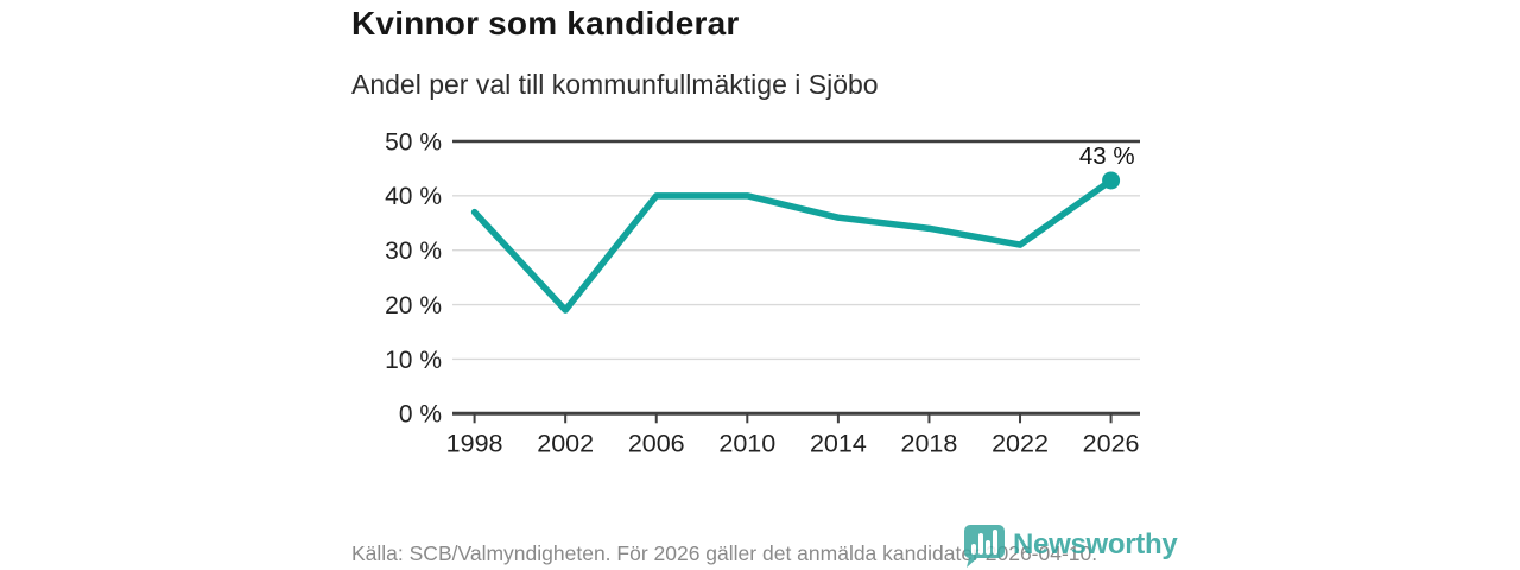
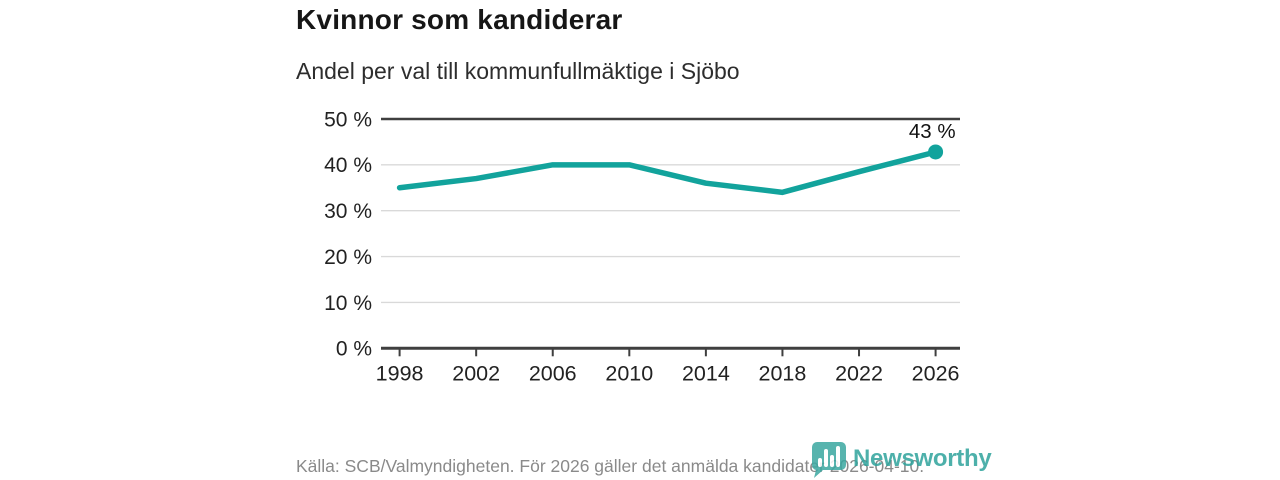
1998: 37% -> 35%
2002: 19% -> 37%
2022: 31% -> 38%
